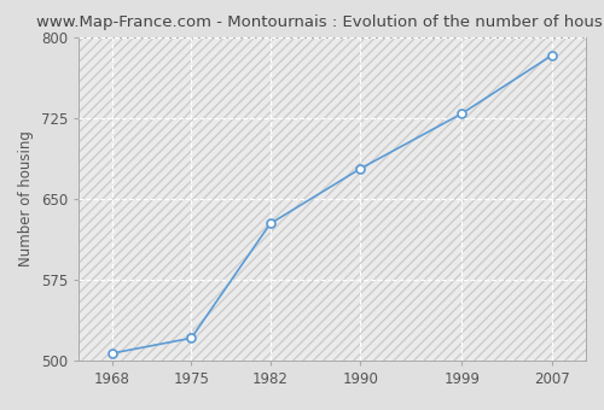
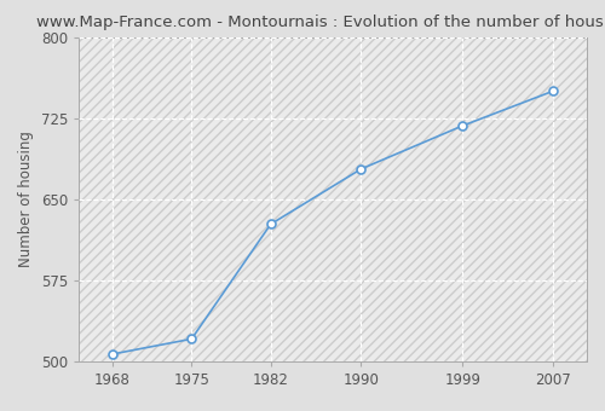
1999: 729 -> 718
2007: 783 -> 750
